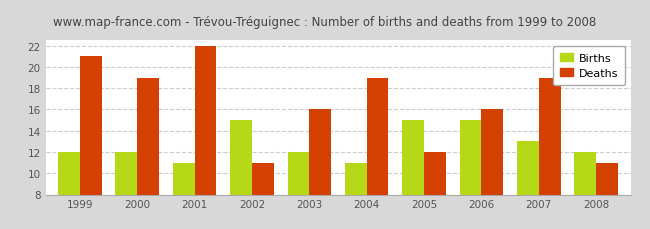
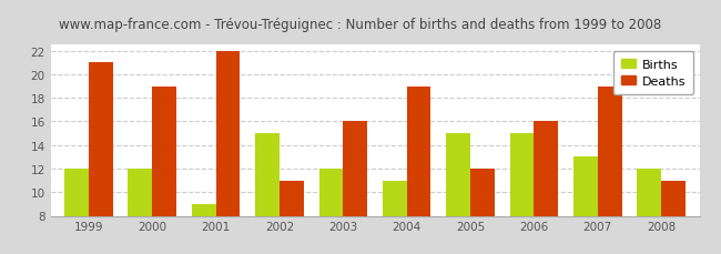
Births/2001: 11 -> 9
